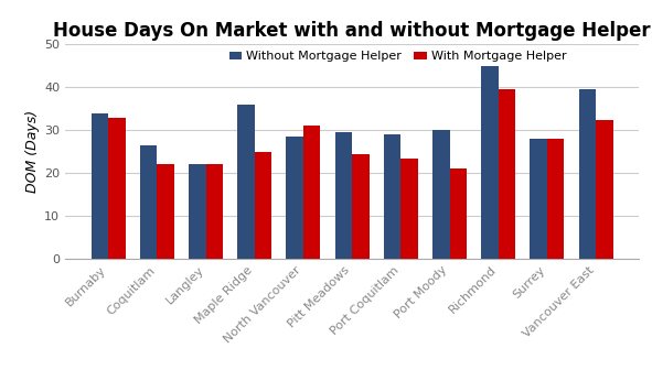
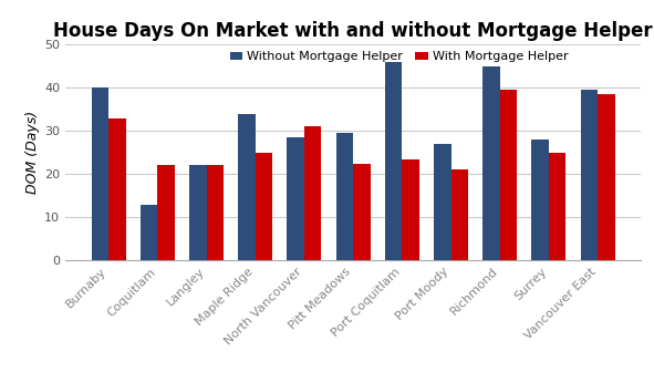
Without Mortgage Helper/Burnaby: 34.0 -> 40.0
Without Mortgage Helper/Coquitlam: 26.5 -> 13.0
Without Mortgage Helper/Maple Ridge: 36.0 -> 34.0
With Mortgage Helper/Pitt Meadows: 24.5 -> 22.5
Without Mortgage Helper/Port Coquitlam: 29.0 -> 46.0
Without Mortgage Helper/Port Moody: 30.0 -> 27.0
With Mortgage Helper/Surrey: 28.0 -> 25.0
With Mortgage Helper/Vancouver East: 32.5 -> 38.5
